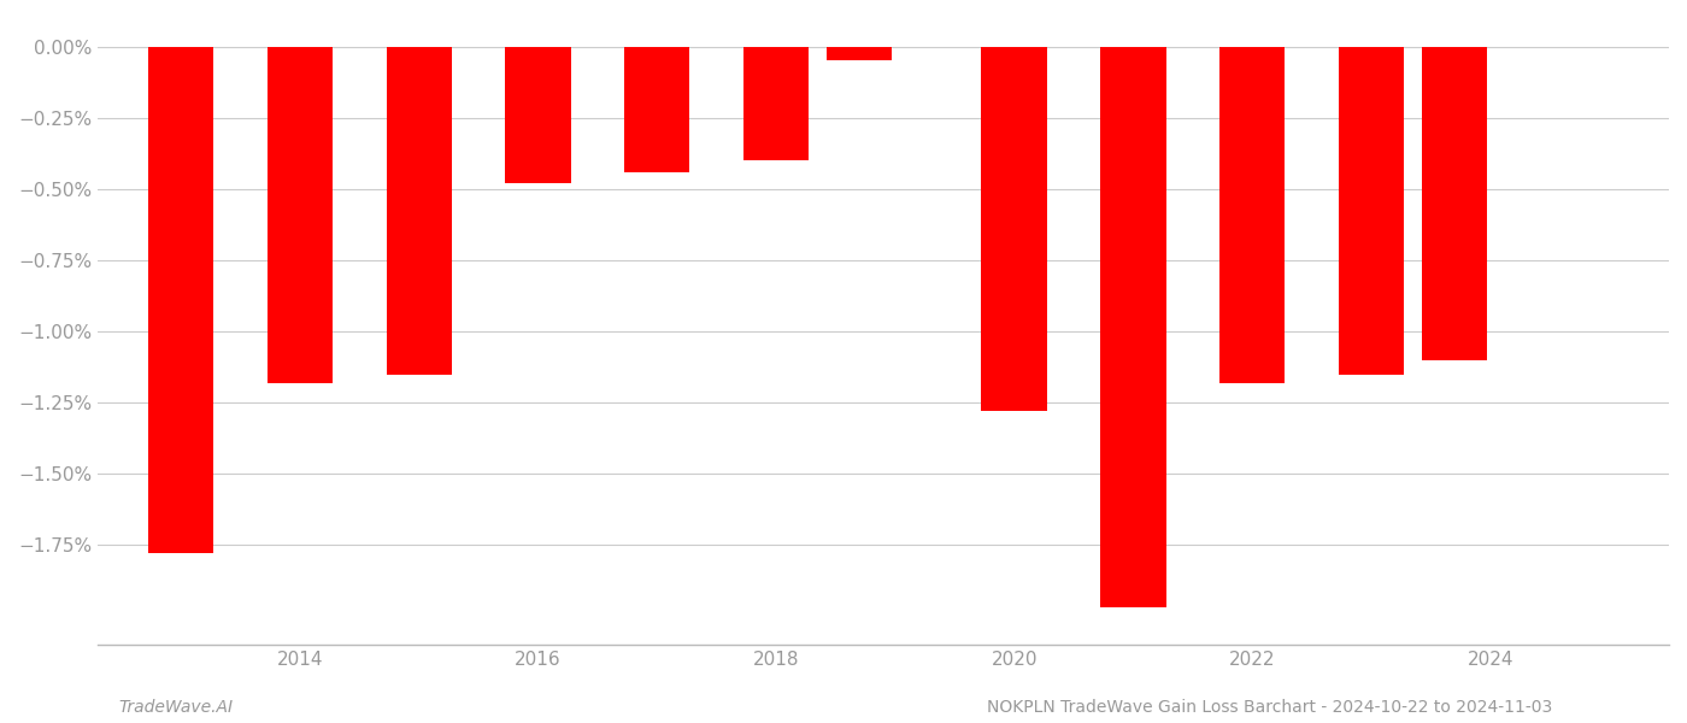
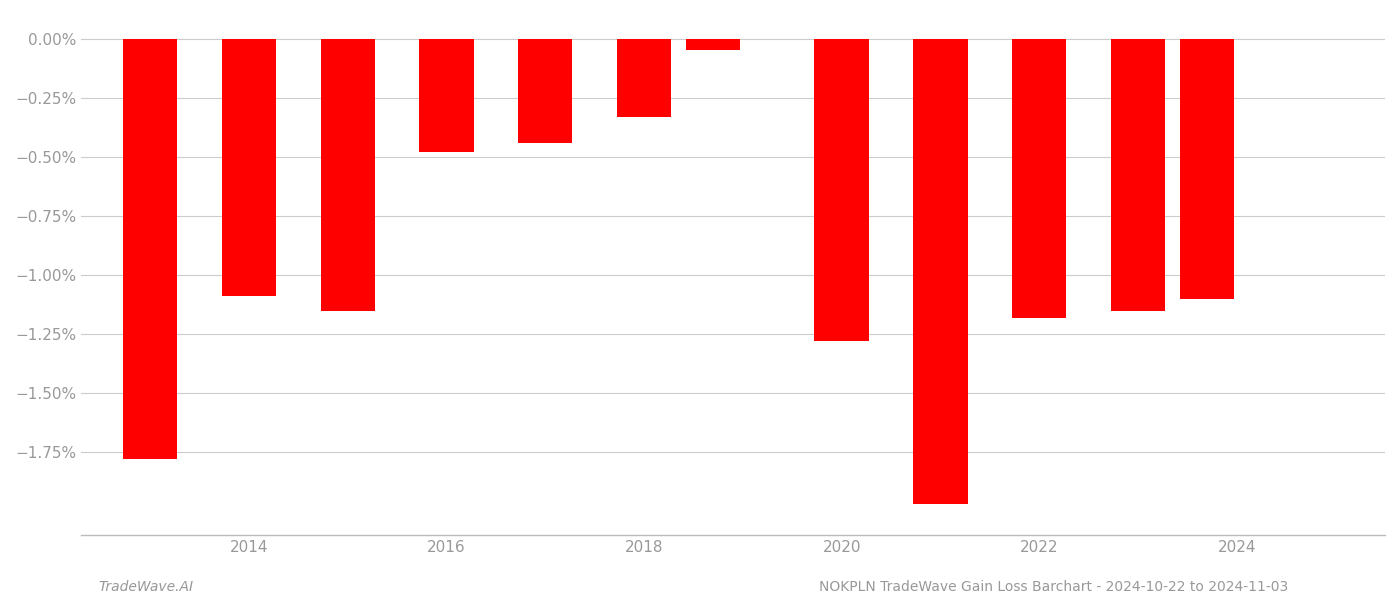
2014: -1.18% -> -1.09%
2018: -0.40% -> -0.33%
